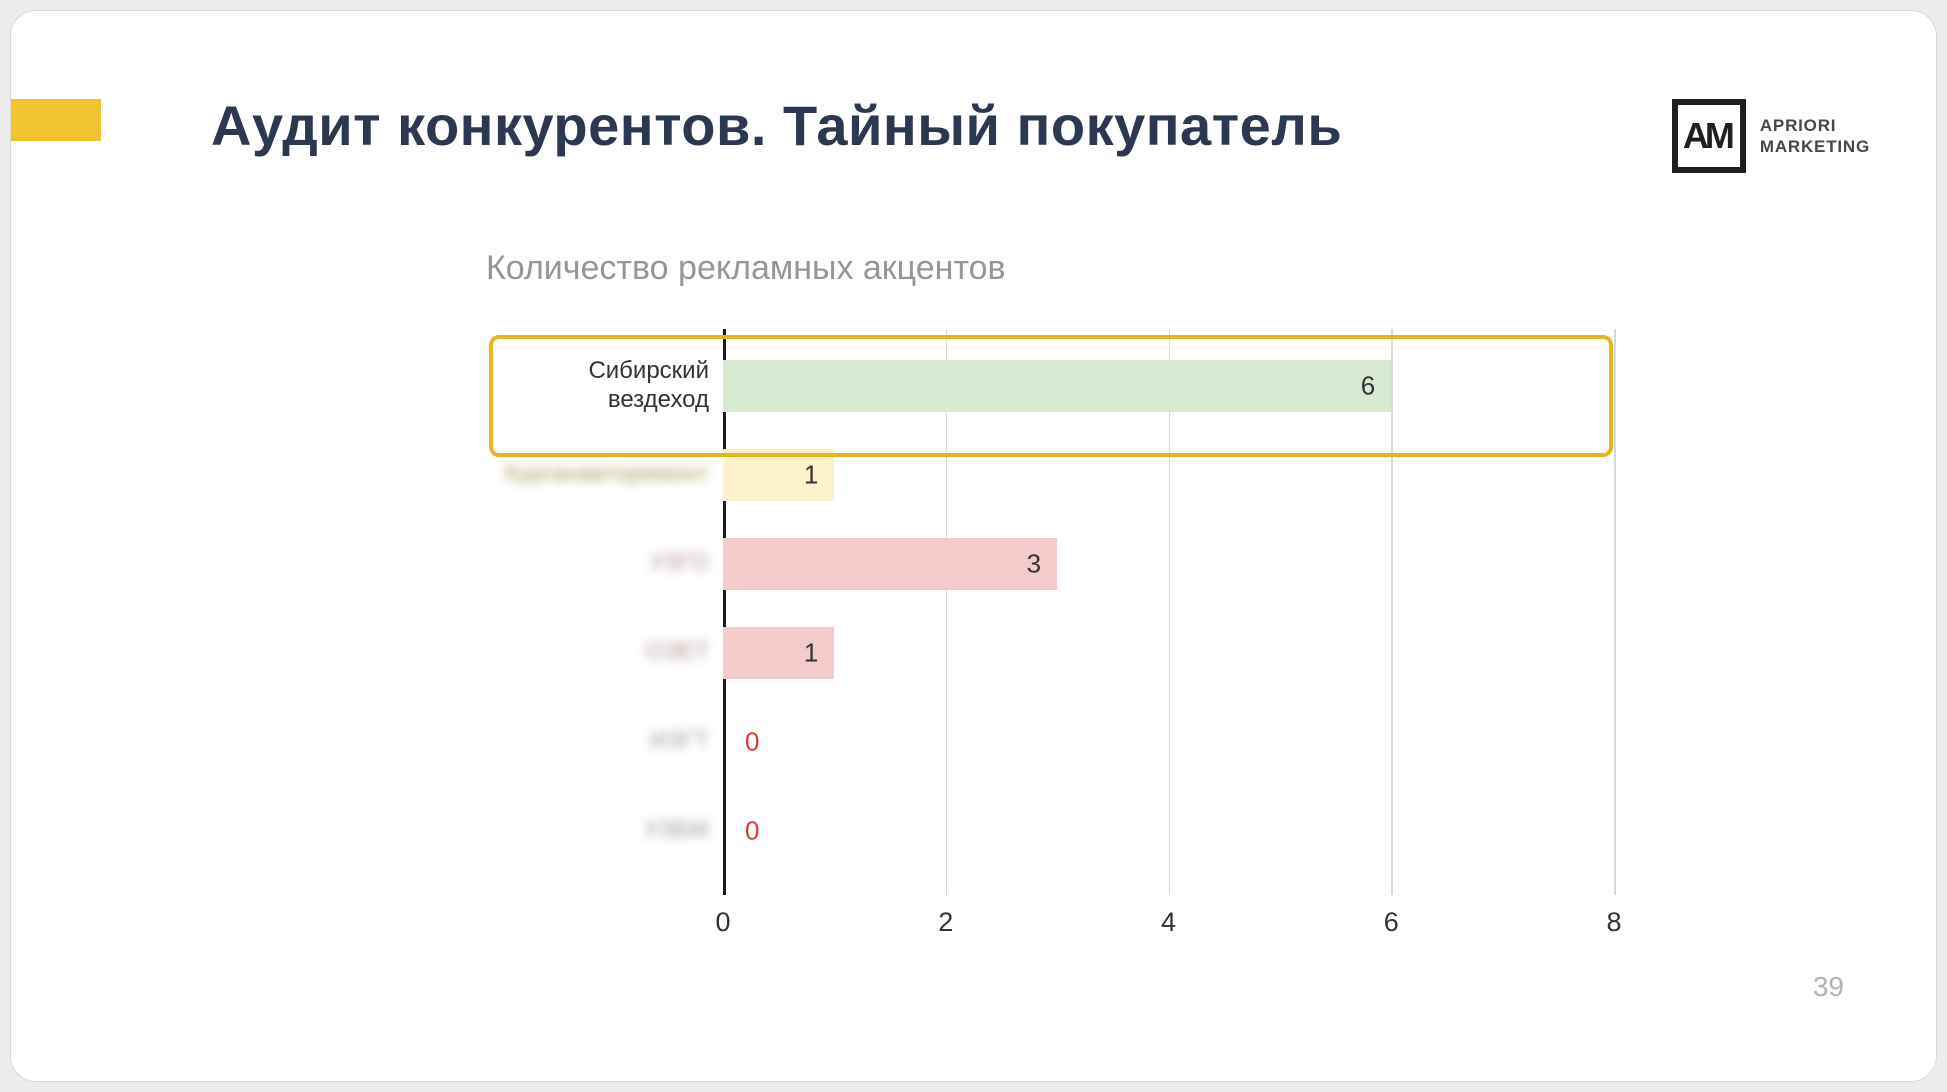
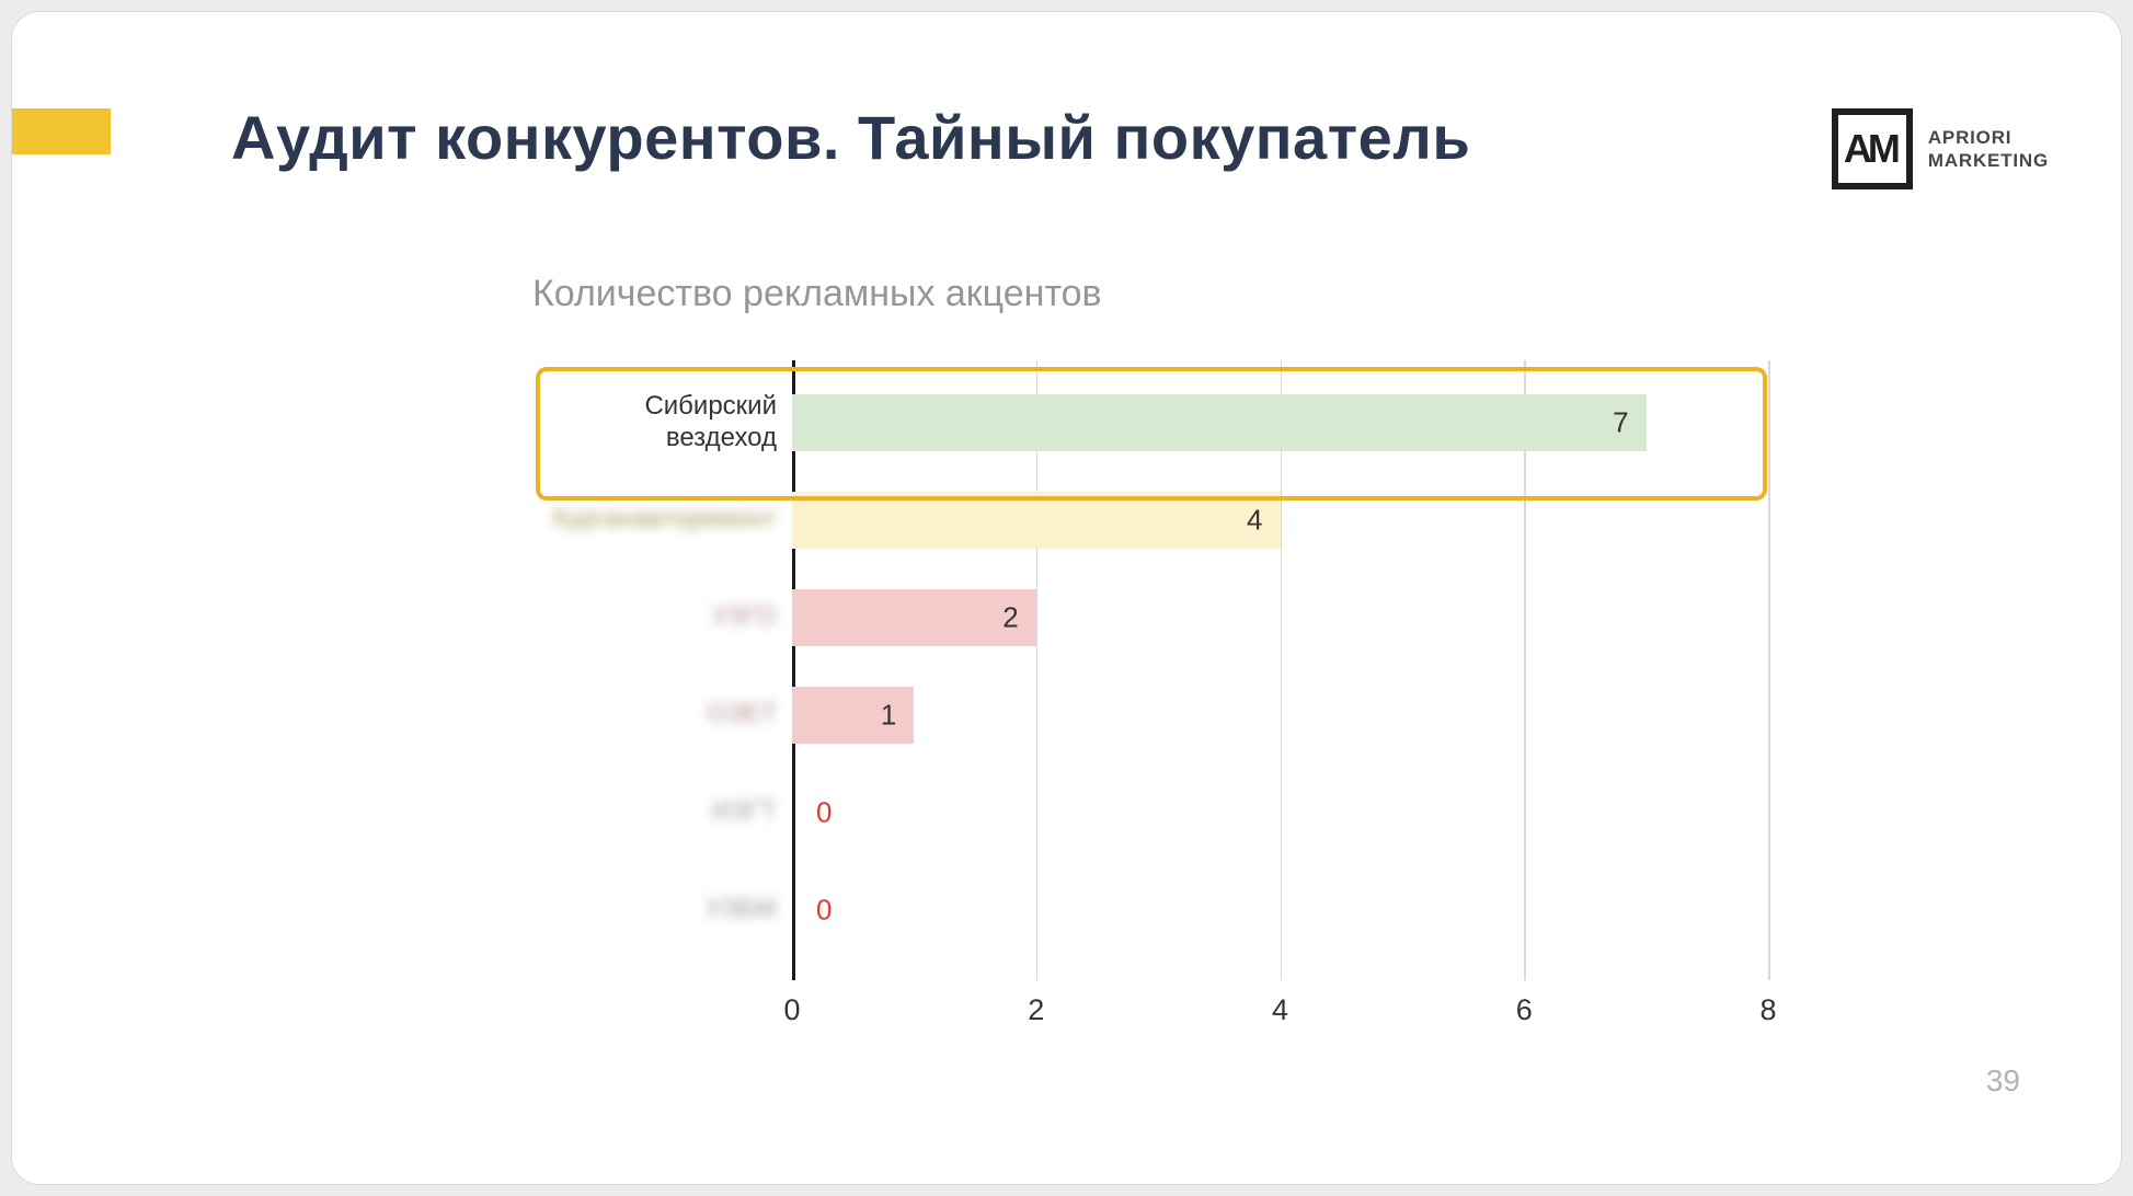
Сибирский вездеход: 6 -> 7
Курганавторемонт: 1 -> 4
УЗГО: 3 -> 2
